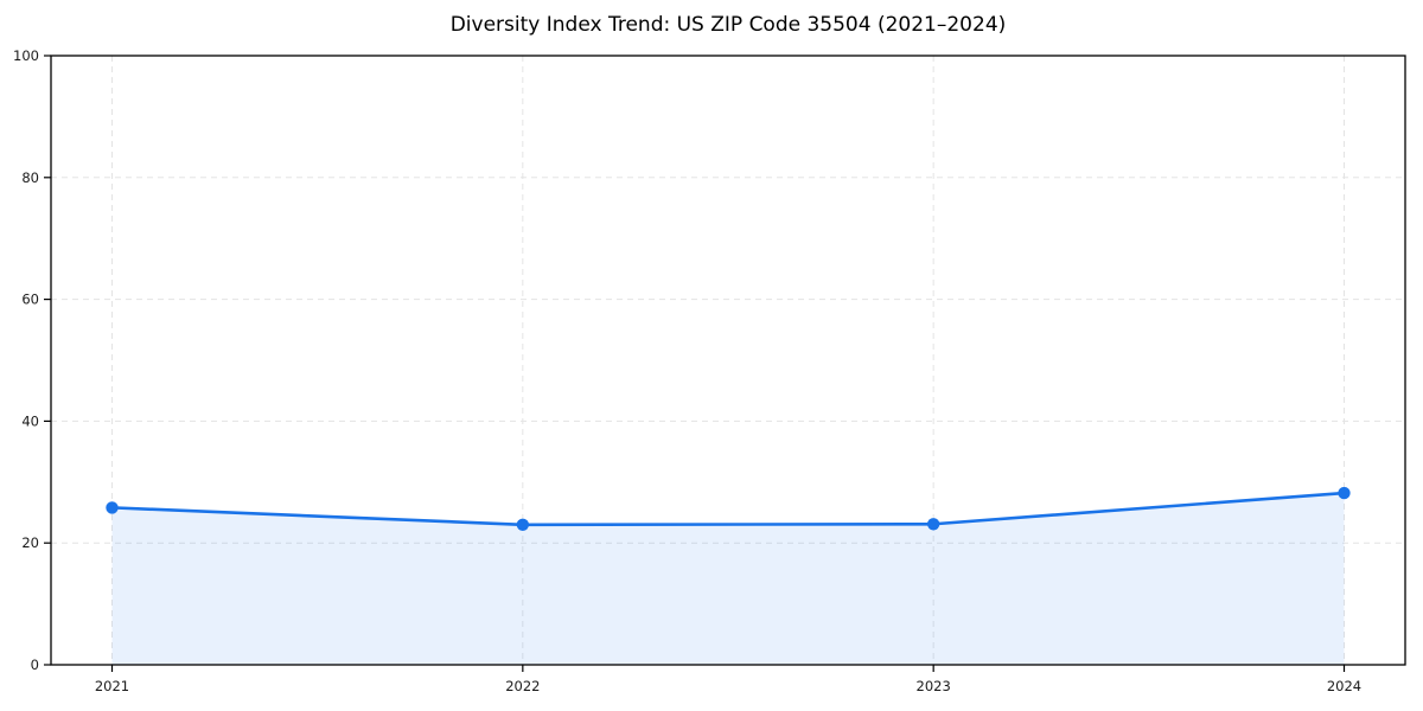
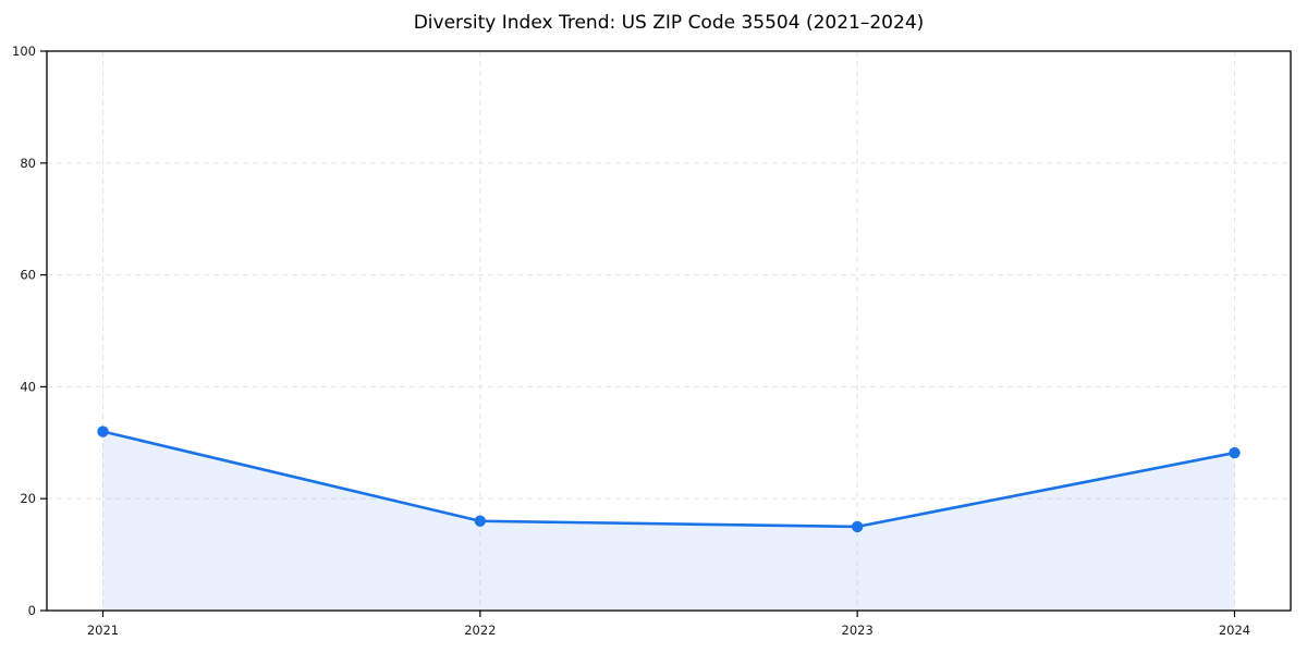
2021: 26 -> 32
2022: 23 -> 16
2023: 23 -> 15
